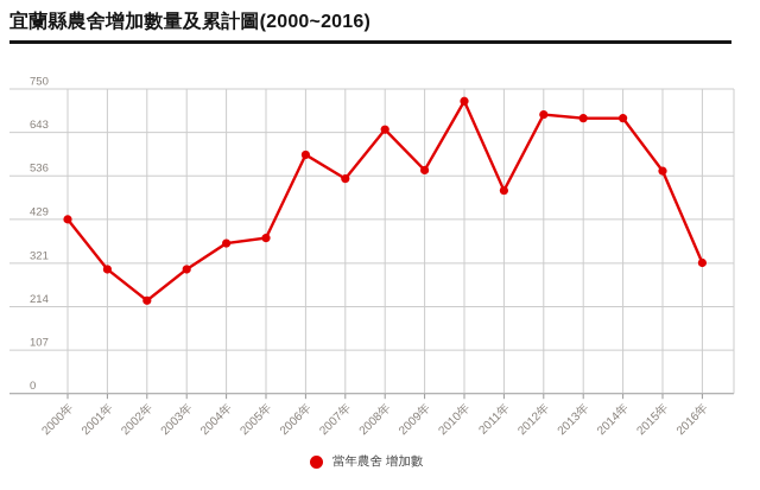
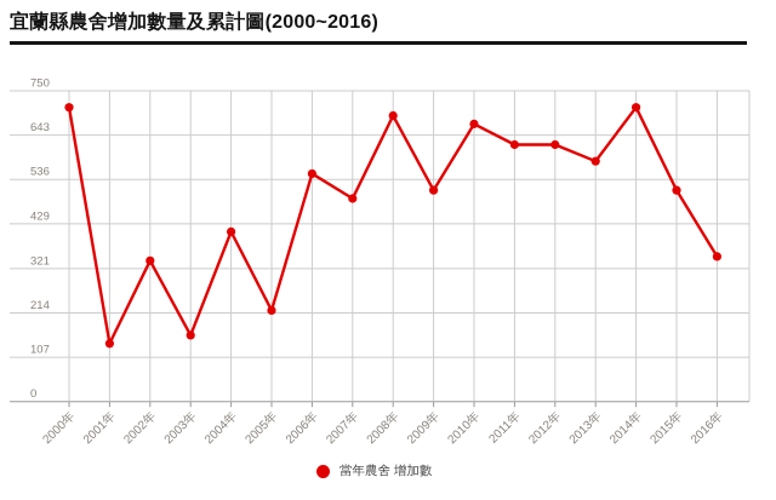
2000年: 430 -> 710
2001年: 310 -> 140
2002年: 230 -> 340
2003年: 310 -> 160
2004年: 370 -> 410
2005年: 380 -> 220
2006年: 590 -> 550
2007年: 530 -> 490
2008年: 650 -> 690
2009年: 550 -> 510
2010年: 720 -> 670
2011年: 500 -> 620
2012年: 690 -> 620
2013年: 680 -> 580
2014年: 680 -> 710
2015年: 550 -> 510
2016年: 320 -> 350
